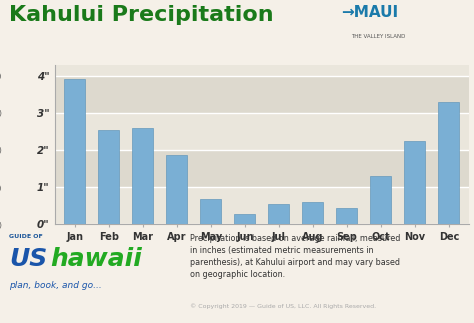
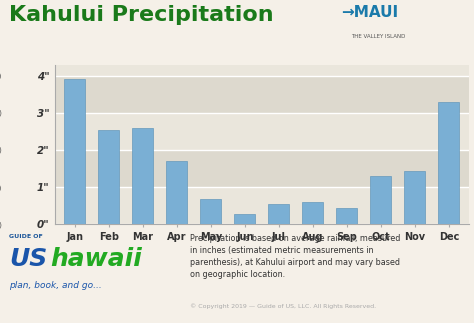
Apr: 1.88" -> 1.70"
Nov: 2.25" -> 1.45"
